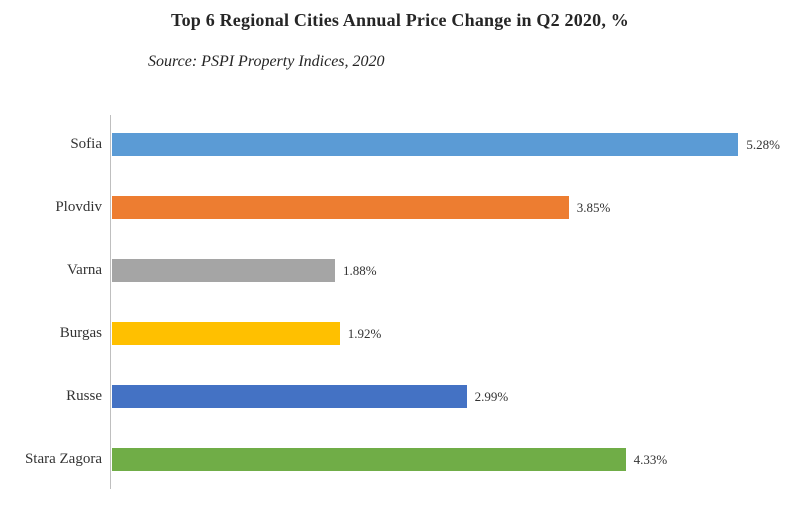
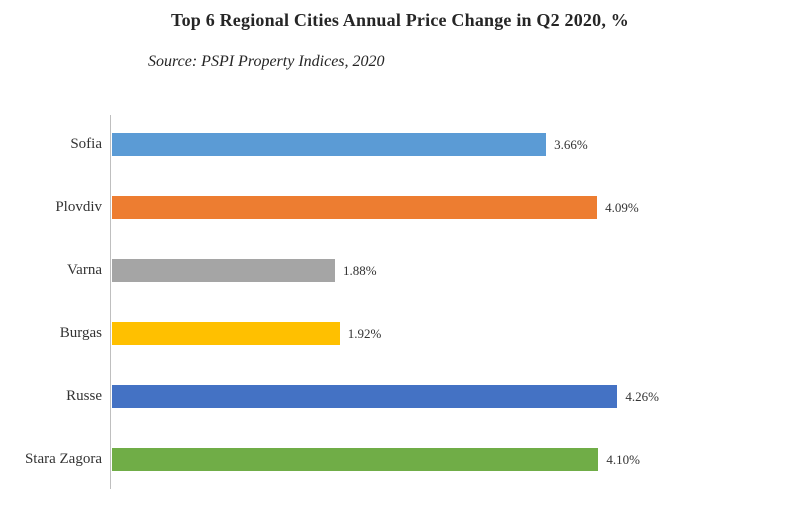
Sofia: 5.28% -> 3.66%
Plovdiv: 3.85% -> 4.09%
Russe: 2.99% -> 4.26%
Stara Zagora: 4.33% -> 4.10%
